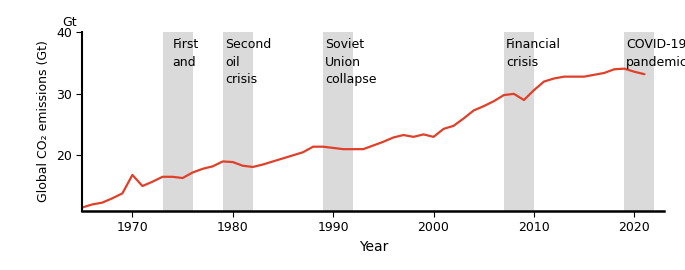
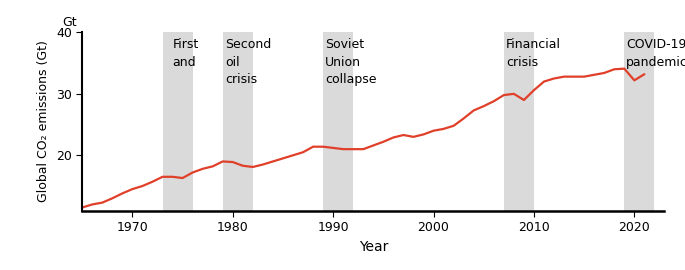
1970: 16.8 -> 14.5
2000: 23.0 -> 24.0
2020: 33.6 -> 32.2
